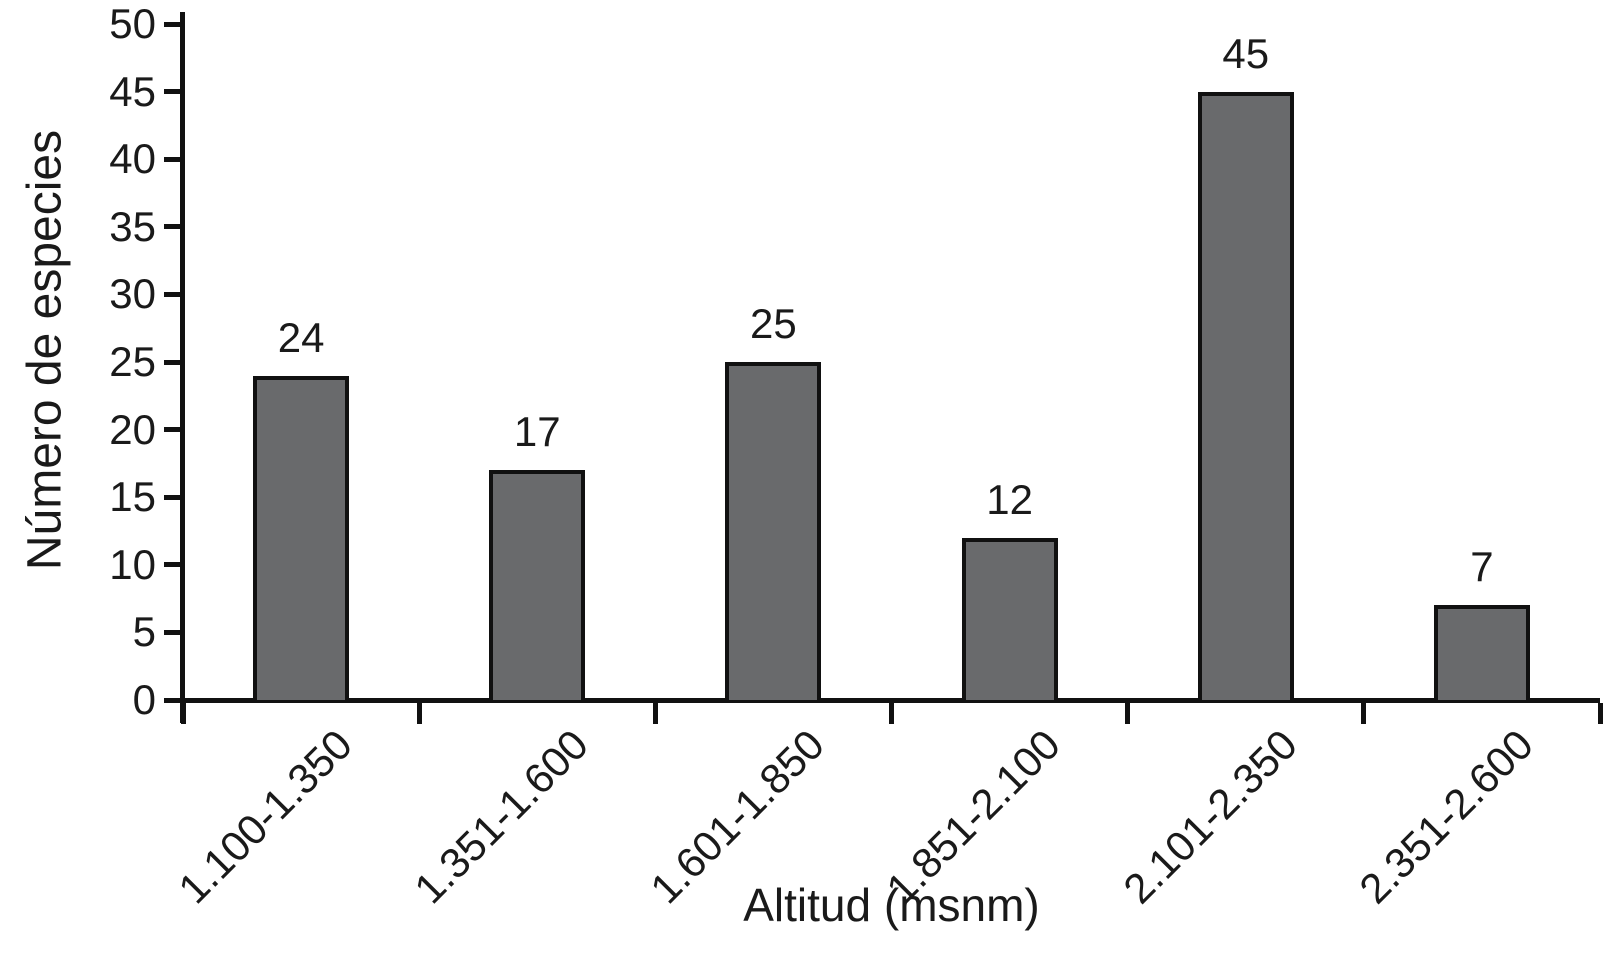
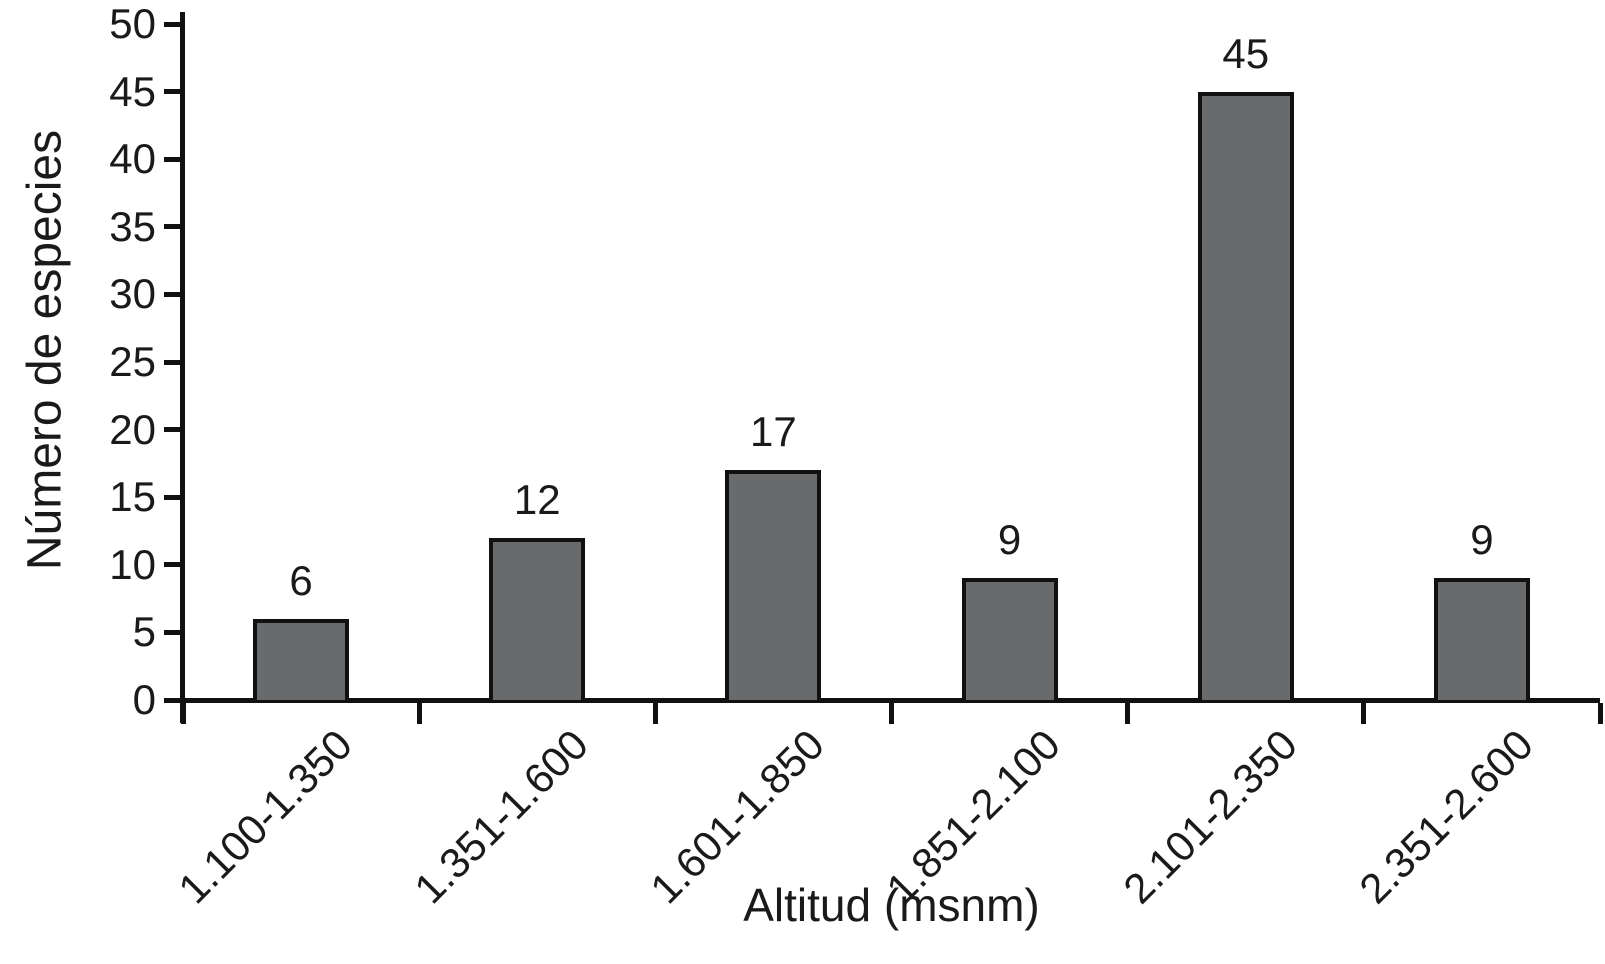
1.100-1.350: 24 -> 6
1.351-1.600: 17 -> 12
1.601-1.850: 25 -> 17
1.851-2.100: 12 -> 9
2.351-2.600: 7 -> 9
